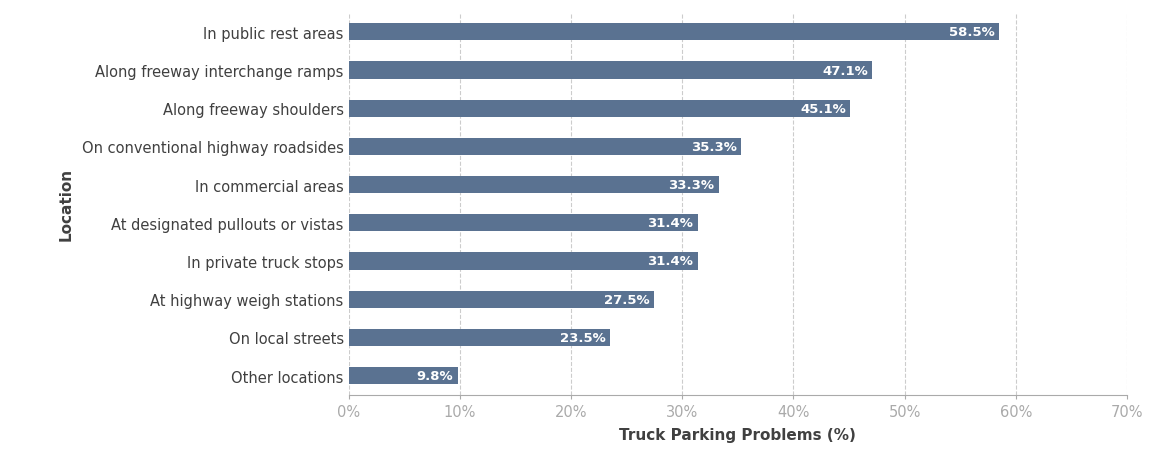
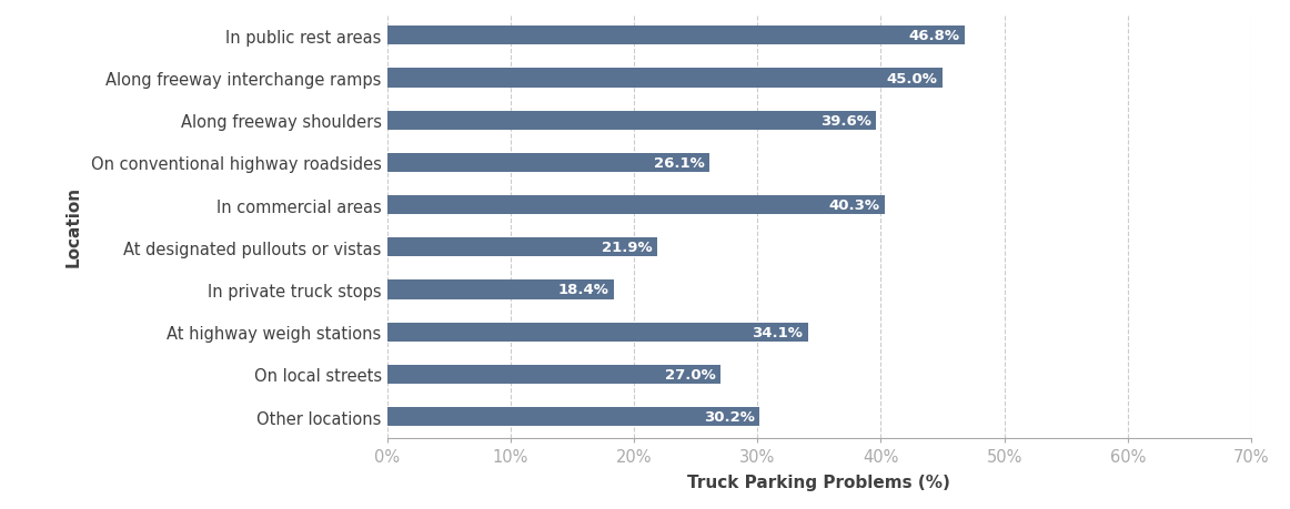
In public rest areas: 58.5% -> 46.8%
Along freeway interchange ramps: 47.1% -> 45.0%
Along freeway shoulders: 45.1% -> 39.6%
On conventional highway roadsides: 35.3% -> 26.1%
In commercial areas: 33.3% -> 40.3%
At designated pullouts or vistas: 31.4% -> 21.9%
In private truck stops: 31.4% -> 18.4%
At highway weigh stations: 27.5% -> 34.1%
On local streets: 23.5% -> 27.0%
Other locations: 9.8% -> 30.2%
